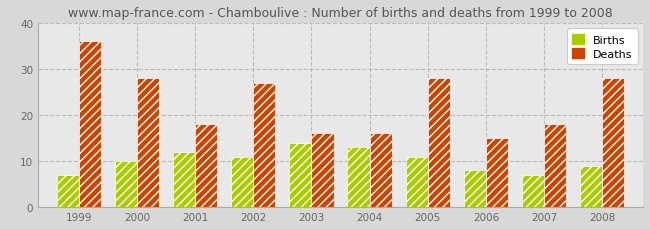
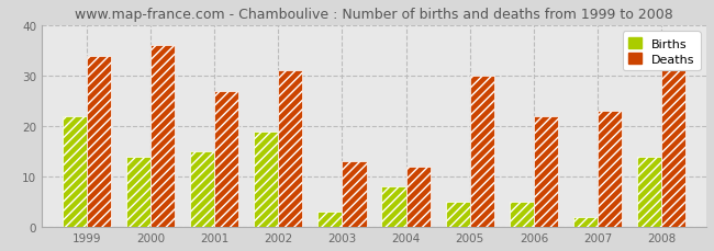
Births/1999: 7 -> 22
Deaths/1999: 36 -> 34
Births/2000: 10 -> 14
Deaths/2000: 28 -> 36
Births/2001: 12 -> 15
Deaths/2001: 18 -> 27
Births/2002: 11 -> 19
Deaths/2002: 27 -> 31
Births/2003: 14 -> 3
Deaths/2003: 16 -> 13
Births/2004: 13 -> 8
Deaths/2004: 16 -> 12
Births/2005: 11 -> 5
Deaths/2005: 28 -> 30
Births/2006: 8 -> 5
Deaths/2006: 15 -> 22
Births/2007: 7 -> 2
Deaths/2007: 18 -> 23
Births/2008: 9 -> 14
Deaths/2008: 28 -> 31
